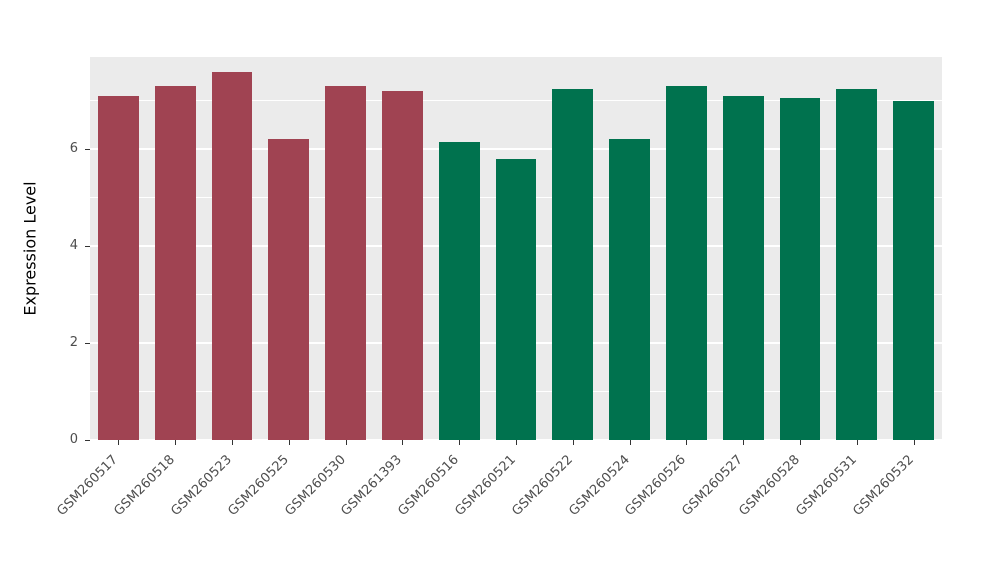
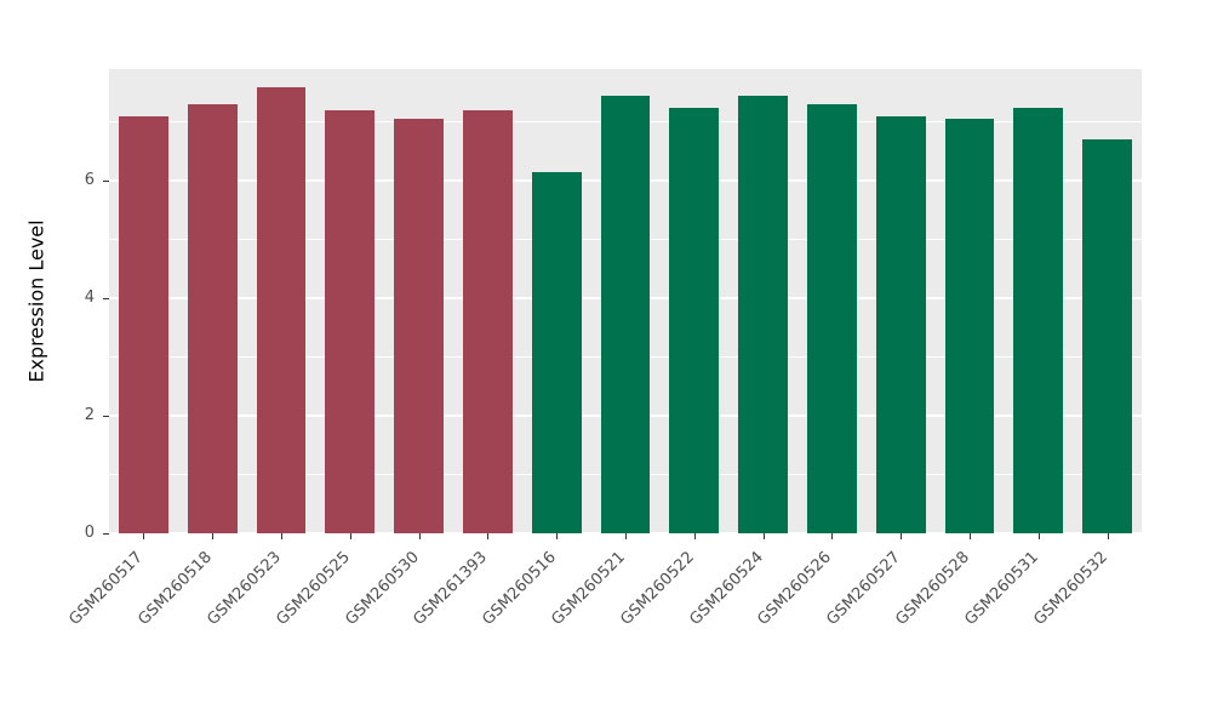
GSM260525: 6.2 -> 7.2
GSM260530: 7.3 -> 7.0
GSM260521: 5.8 -> 7.5
GSM260524: 6.2 -> 7.5
GSM260532: 7.0 -> 6.7
